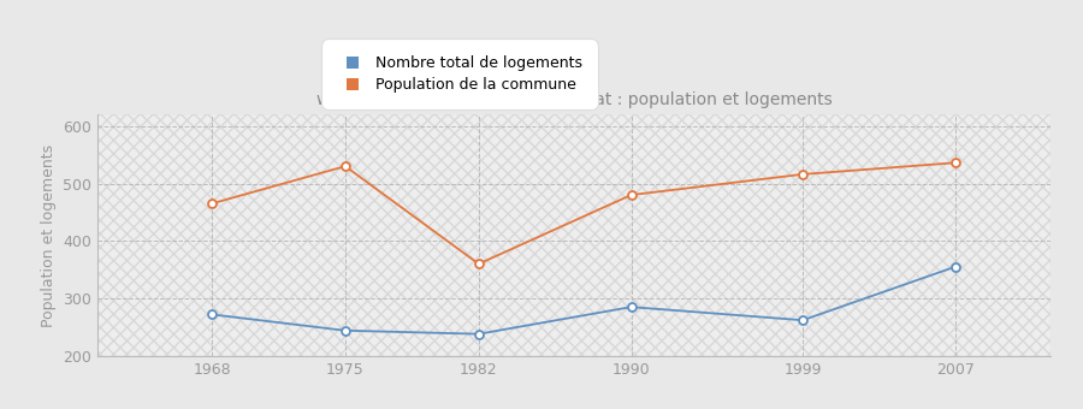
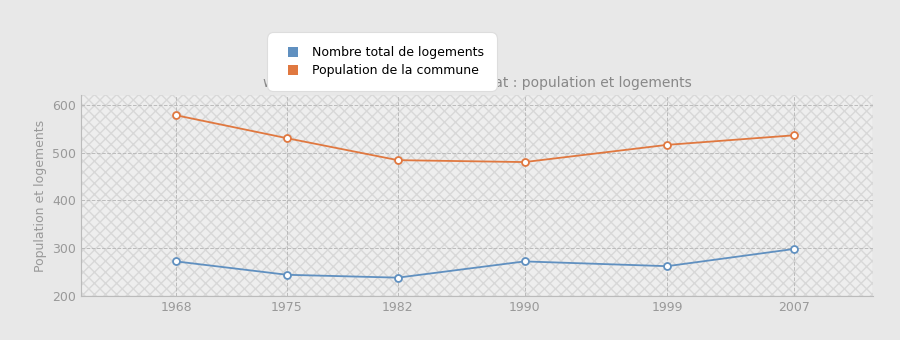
Population de la commune/1968: 465 -> 578
Population de la commune/1982: 360 -> 484
Nombre total de logements/1990: 285 -> 272
Nombre total de logements/2007: 355 -> 298
